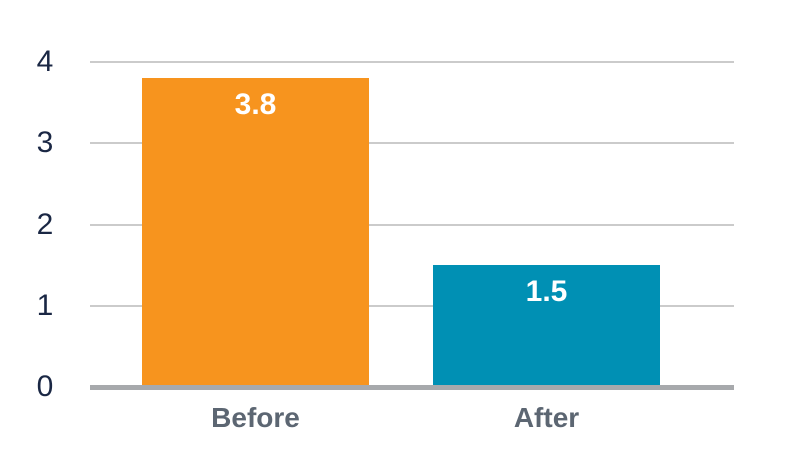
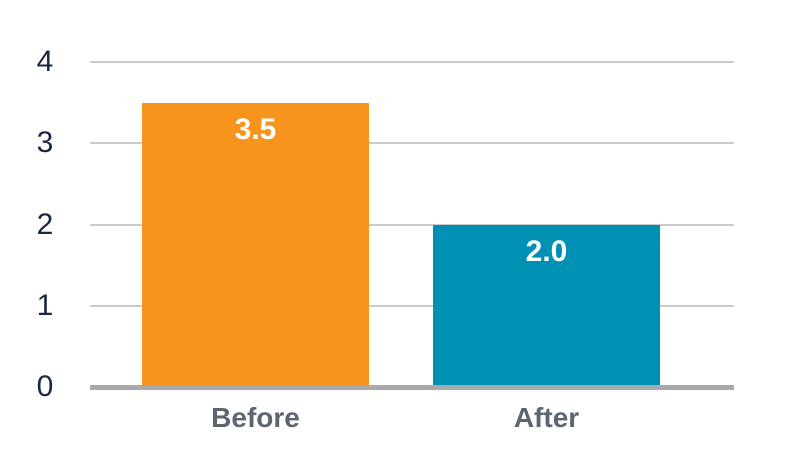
Before: 3.8 -> 3.5
After: 1.5 -> 2.0
